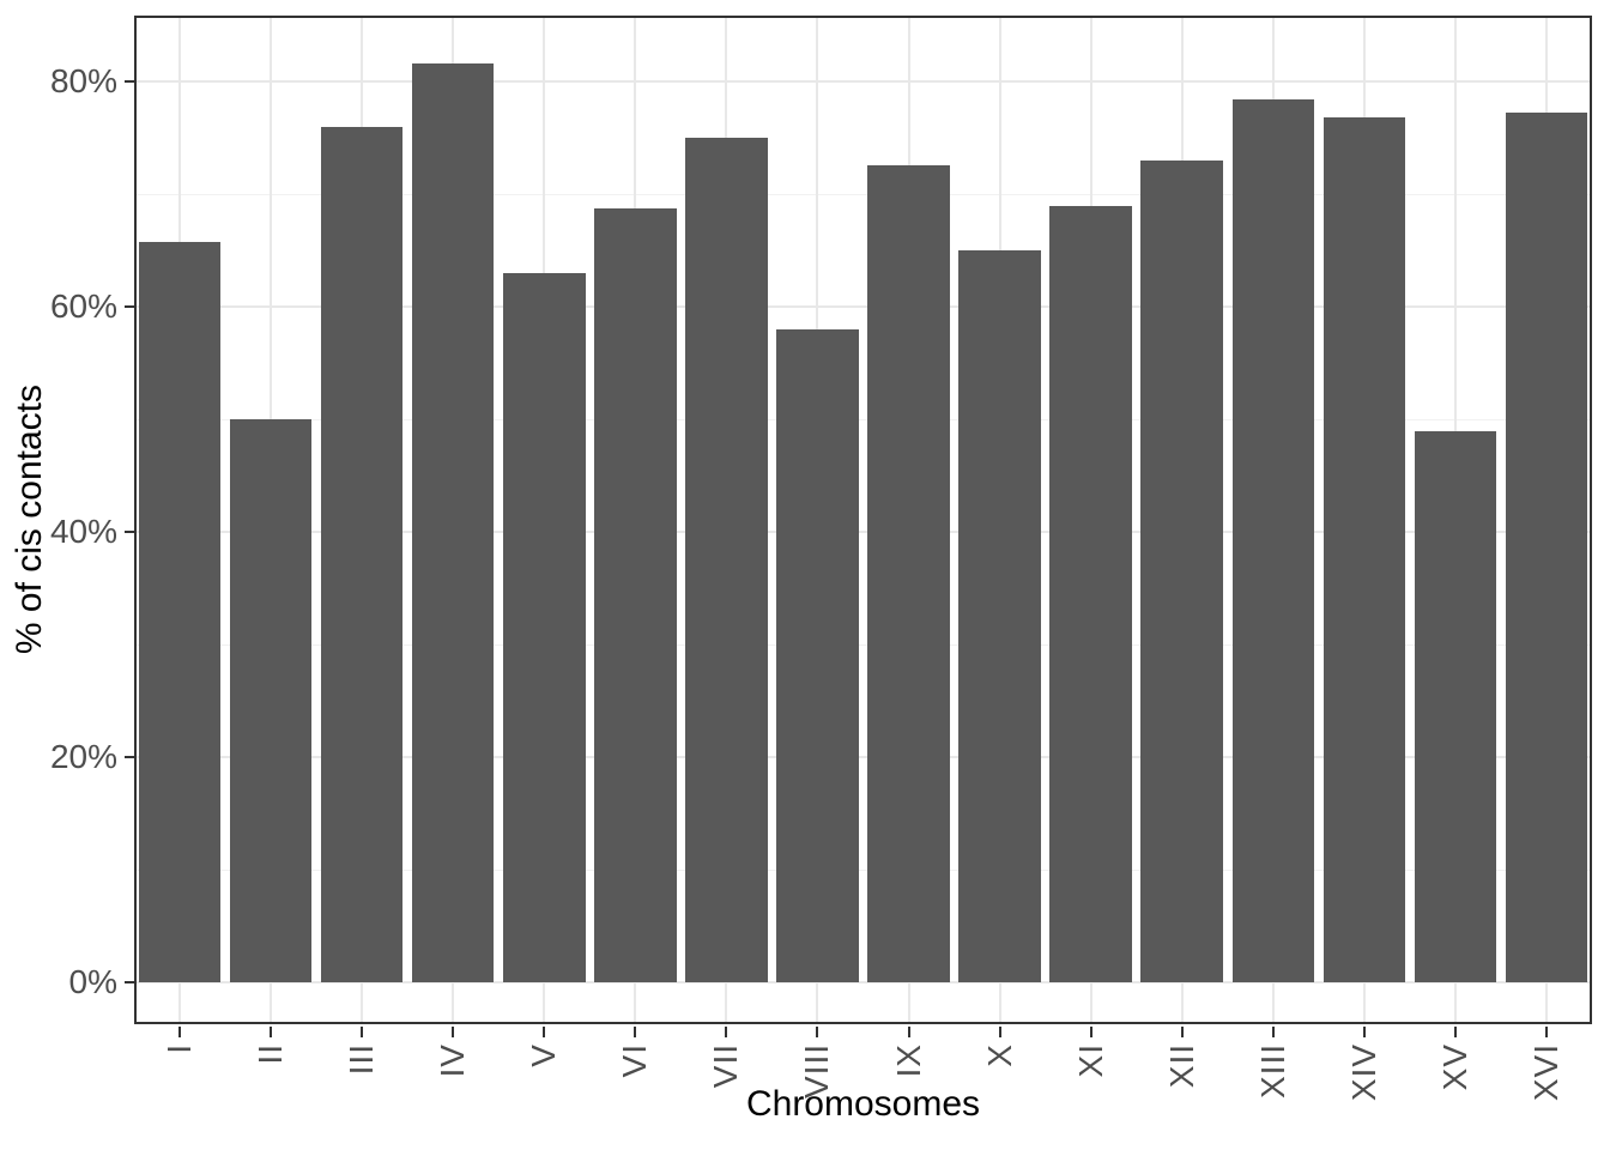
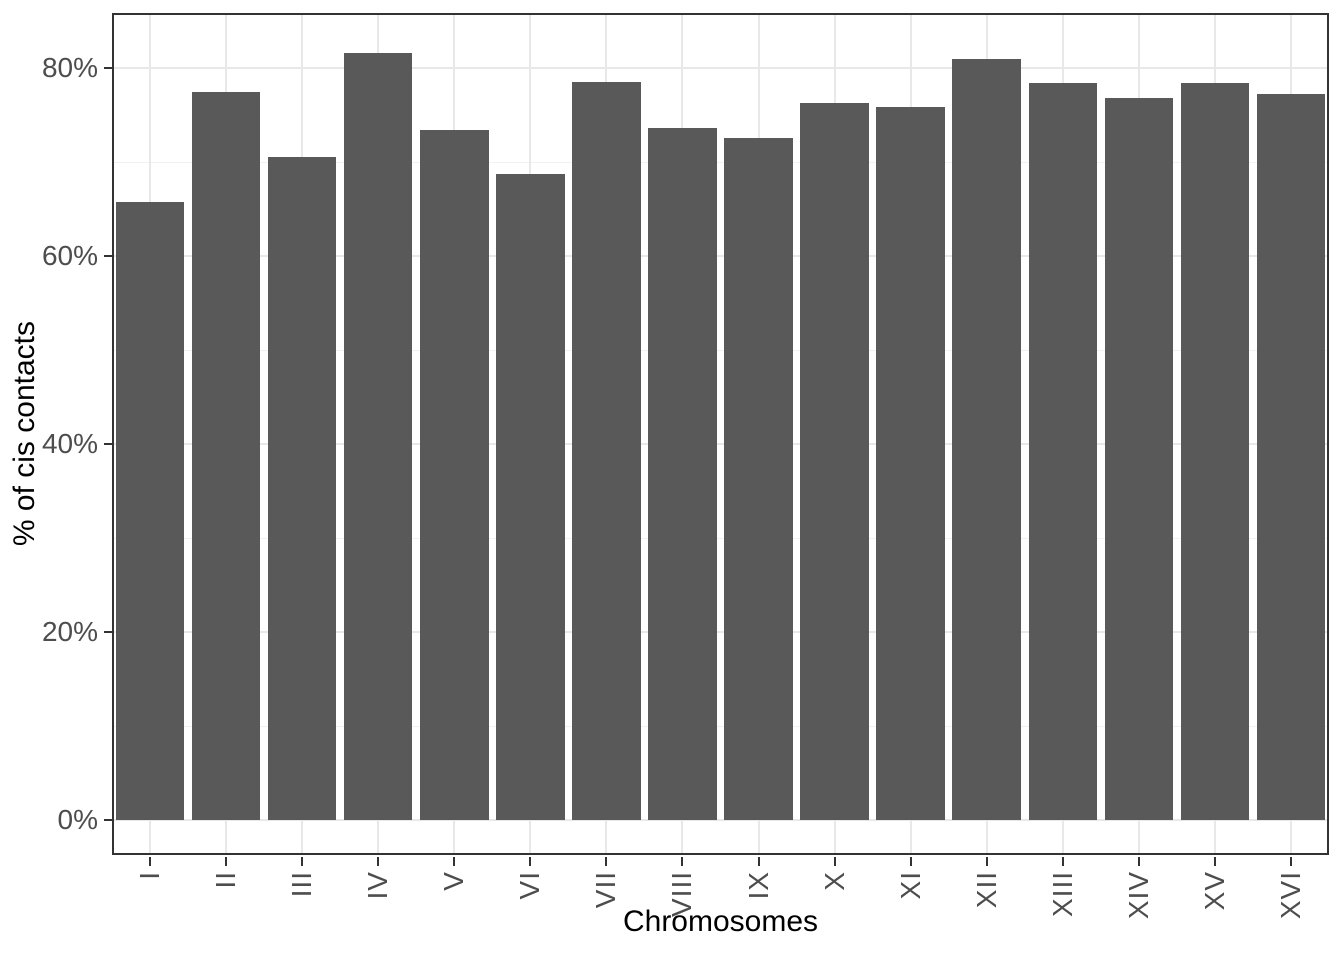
II: 50% -> 78%
III: 76% -> 71%
V: 63% -> 73%
VII: 75% -> 78%
VIII: 58% -> 74%
X: 65% -> 76%
XI: 69% -> 76%
XII: 73% -> 81%
XV: 49% -> 78%
